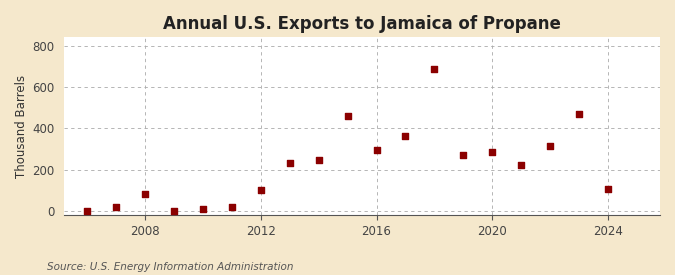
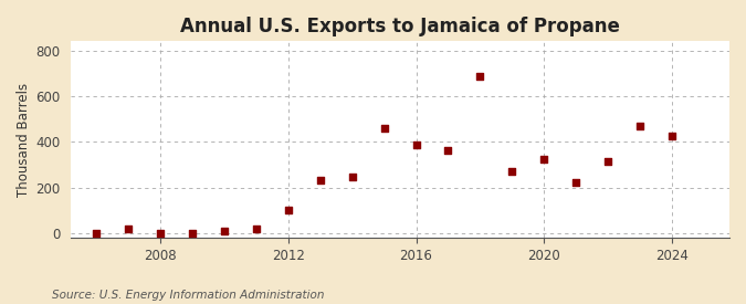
2008: 85 -> 2
2016: 295 -> 385
2020: 285 -> 325
2024: 105 -> 425
